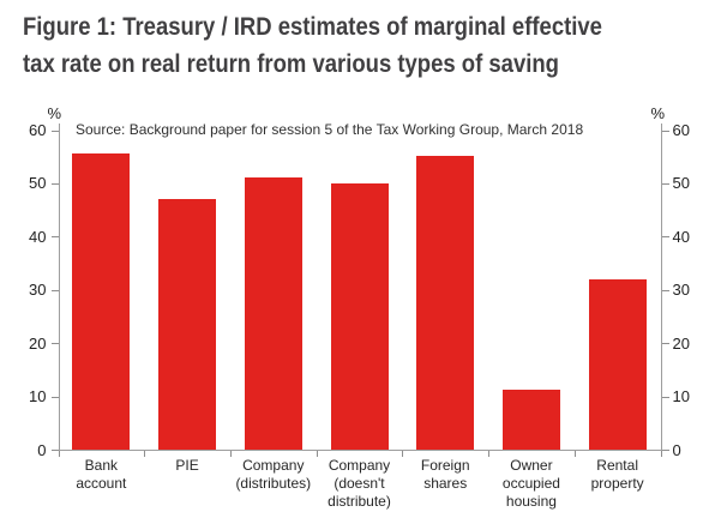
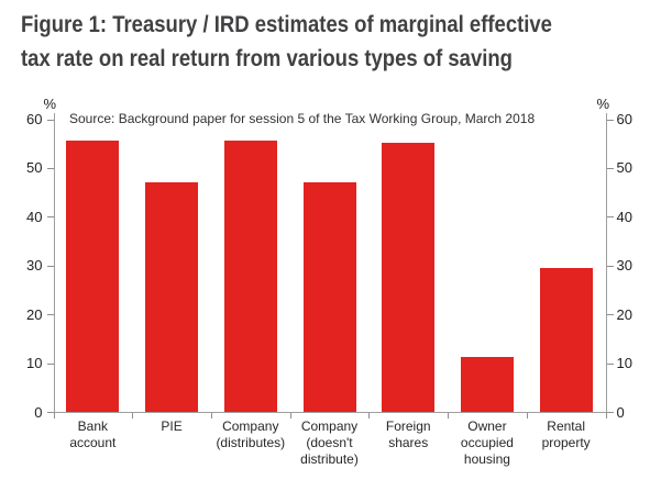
Company (distributes): 51 -> 56
Company (doesn't distribute): 50 -> 47
Rental property: 32 -> 29
